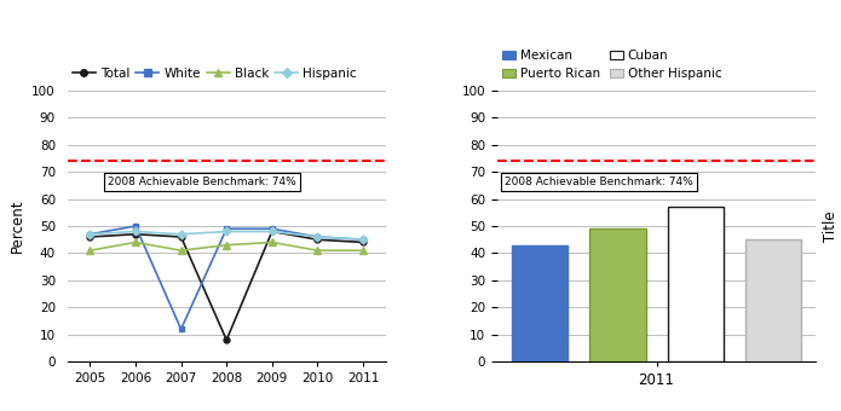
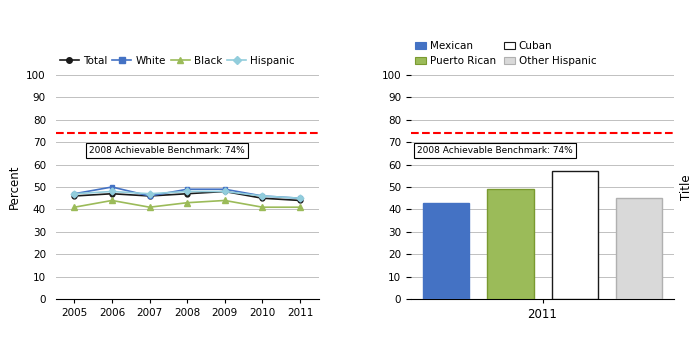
White/2007: 12 -> 46
Total/2008: 8 -> 47
